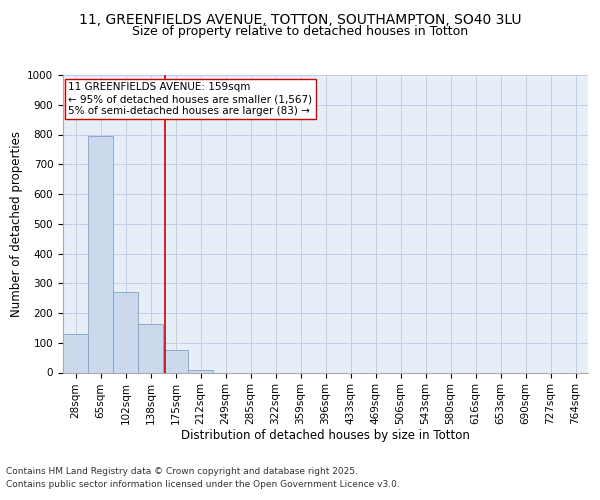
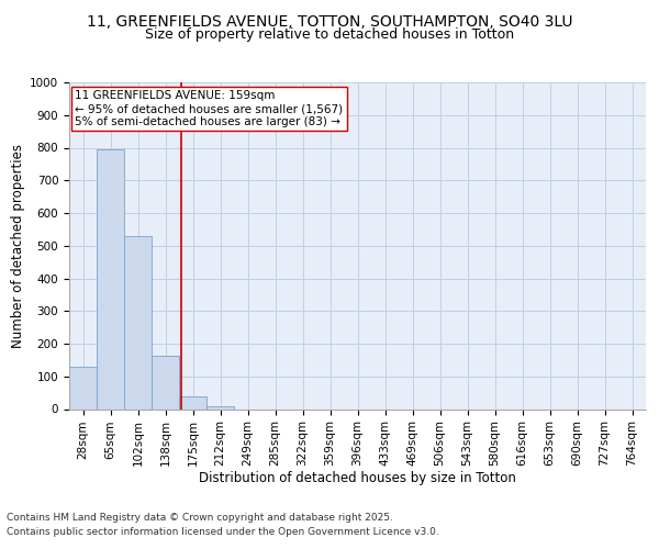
102sqm: 270 -> 530
175sqm: 75 -> 38
